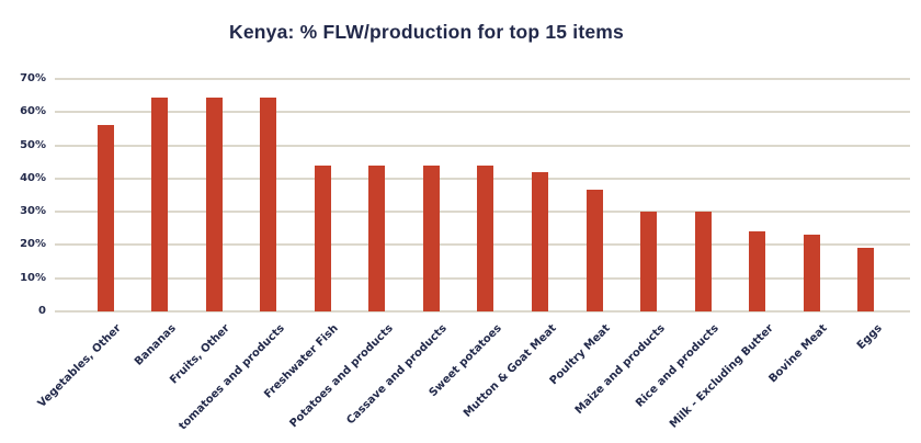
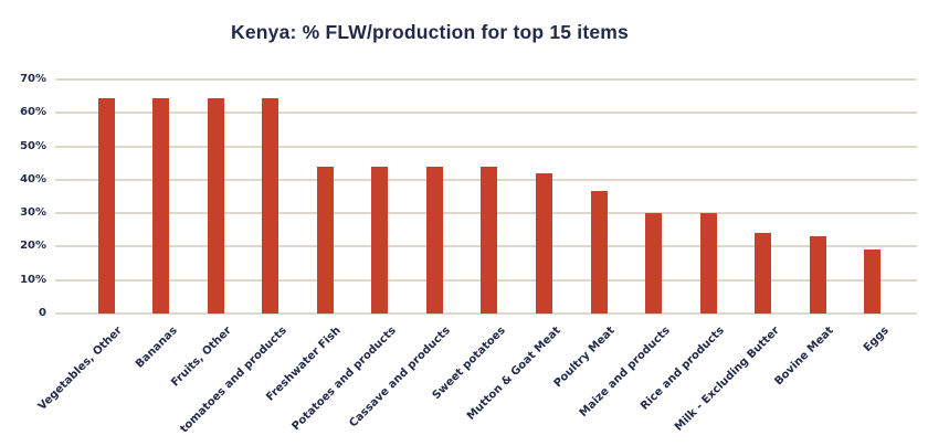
Vegetables, Other: 56% -> 64%
